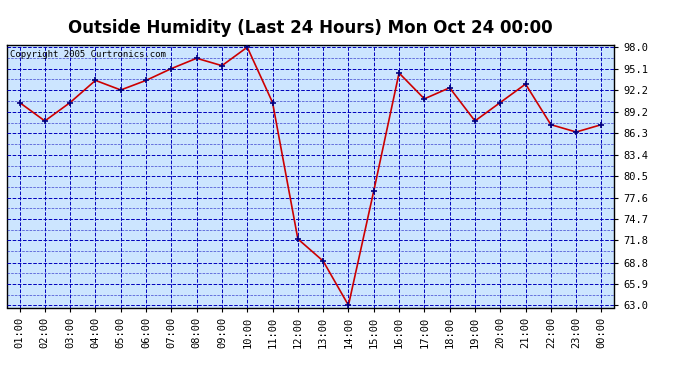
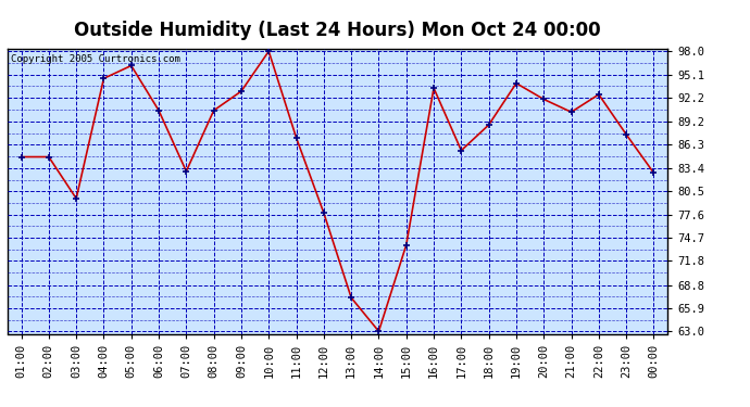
01:00: 90.5 -> 84.8
02:00: 88.0 -> 84.8
03:00: 90.5 -> 79.6
04:00: 93.5 -> 94.6
05:00: 92.2 -> 96.2
06:00: 93.5 -> 90.6
07:00: 95.1 -> 83.0
08:00: 96.5 -> 90.6
09:00: 95.5 -> 93.0
11:00: 90.5 -> 87.2
12:00: 72.0 -> 77.8
13:00: 69.0 -> 67.2
15:00: 78.5 -> 73.8
16:00: 94.5 -> 93.4
17:00: 91.0 -> 85.6
18:00: 92.5 -> 88.8
19:00: 88.0 -> 94.0
20:00: 90.5 -> 92.0
21:00: 93.0 -> 90.4
22:00: 87.5 -> 92.6
23:00: 86.5 -> 87.6
00:00: 87.5 -> 82.8
